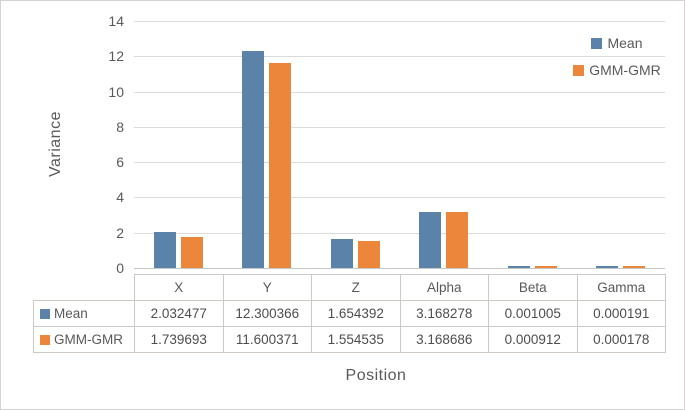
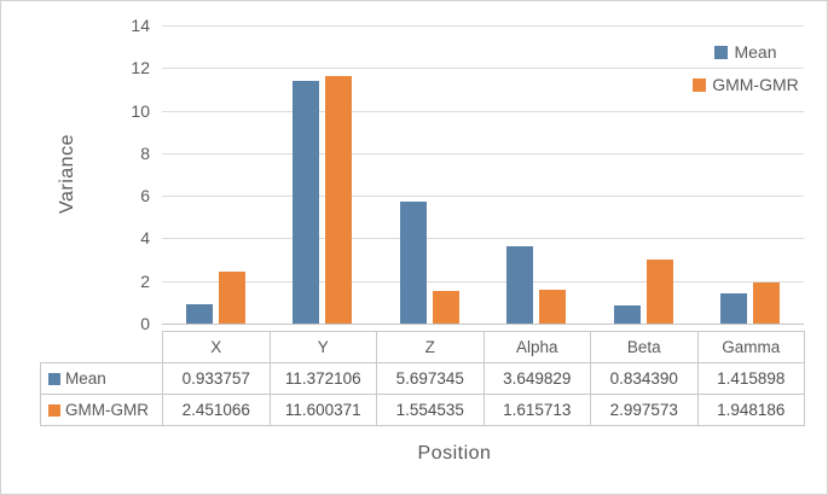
Mean/X: 2.032477 -> 0.933757
GMM-GMR/X: 1.739693 -> 2.451066
Mean/Y: 12.300366 -> 11.372106
Mean/Z: 1.654392 -> 5.697345
Mean/Alpha: 3.168278 -> 3.649829
GMM-GMR/Alpha: 3.168686 -> 1.615713
Mean/Beta: 0.001005 -> 0.834390
GMM-GMR/Beta: 0.000912 -> 2.997573
Mean/Gamma: 0.000191 -> 1.415898
GMM-GMR/Gamma: 0.000178 -> 1.948186
